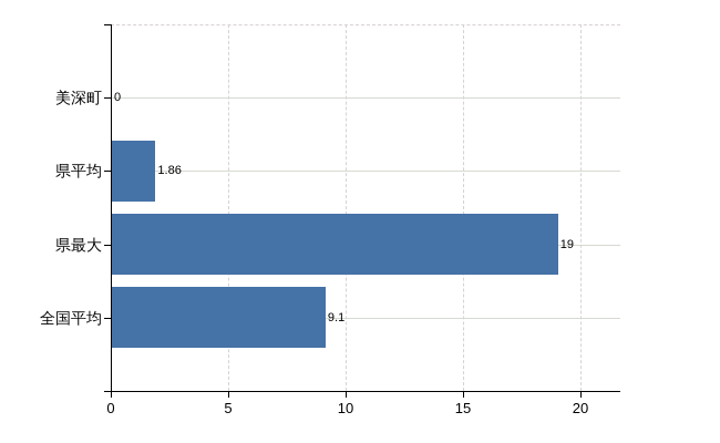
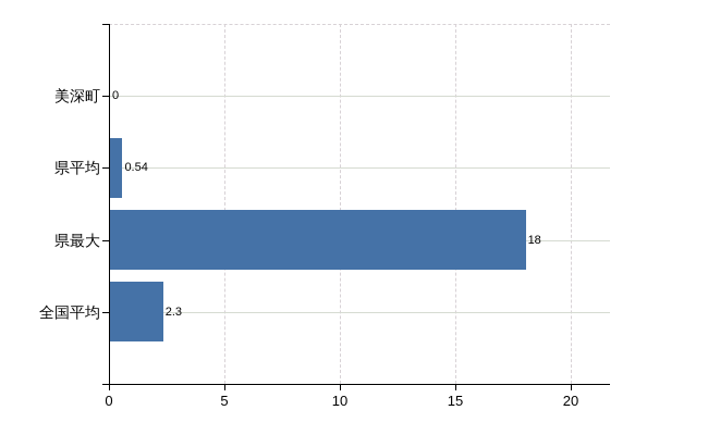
県平均: 1.86 -> 0.54
県最大: 19 -> 18
全国平均: 9.1 -> 2.3
